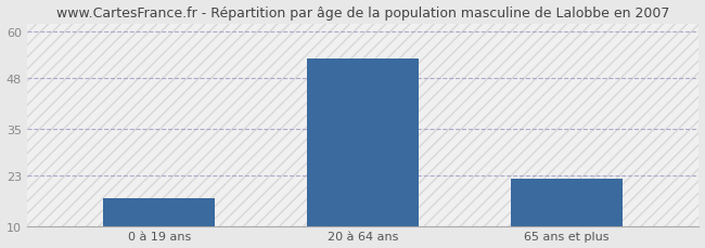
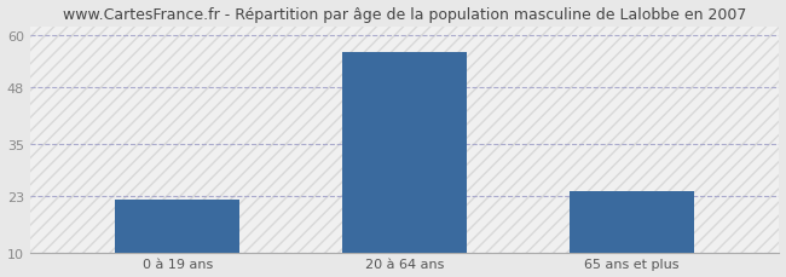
0 à 19 ans: 17 -> 22
20 à 64 ans: 53 -> 56
65 ans et plus: 22 -> 24
